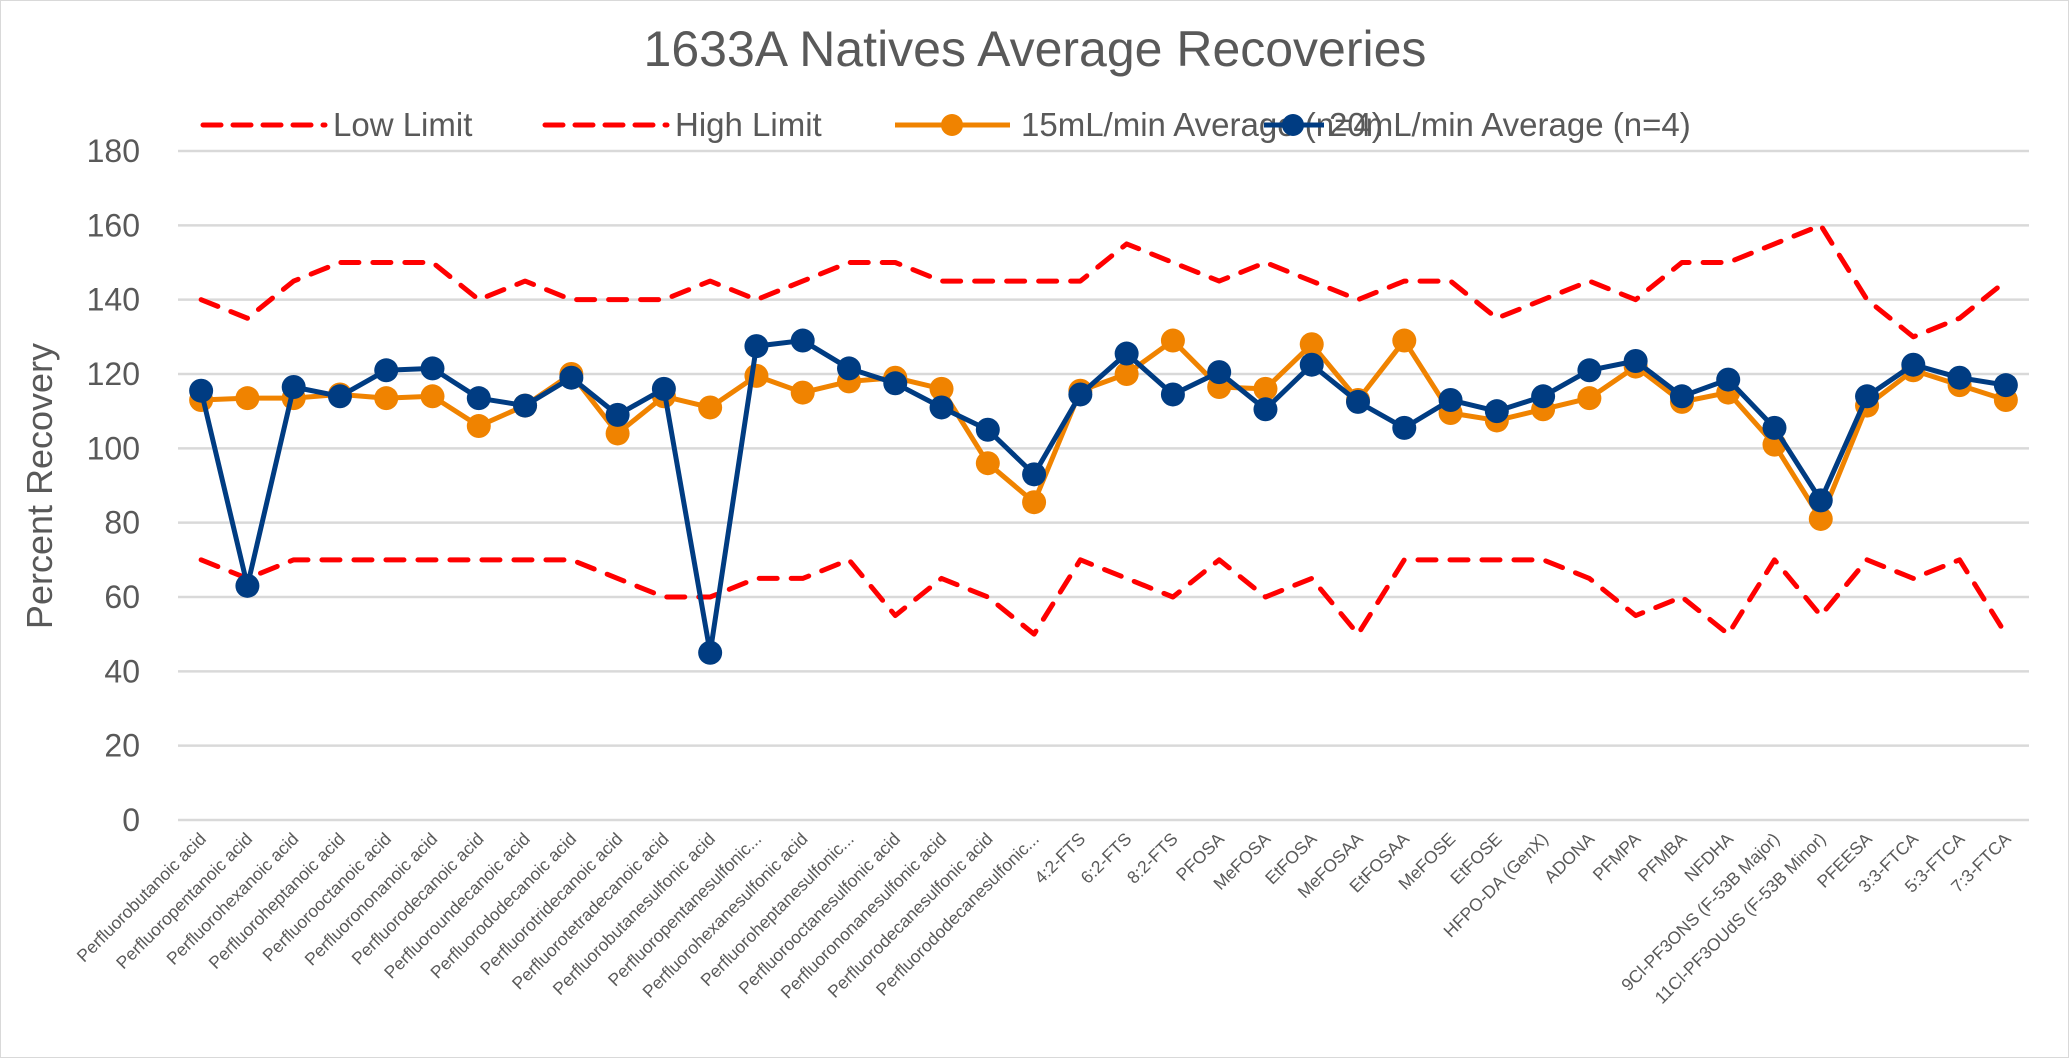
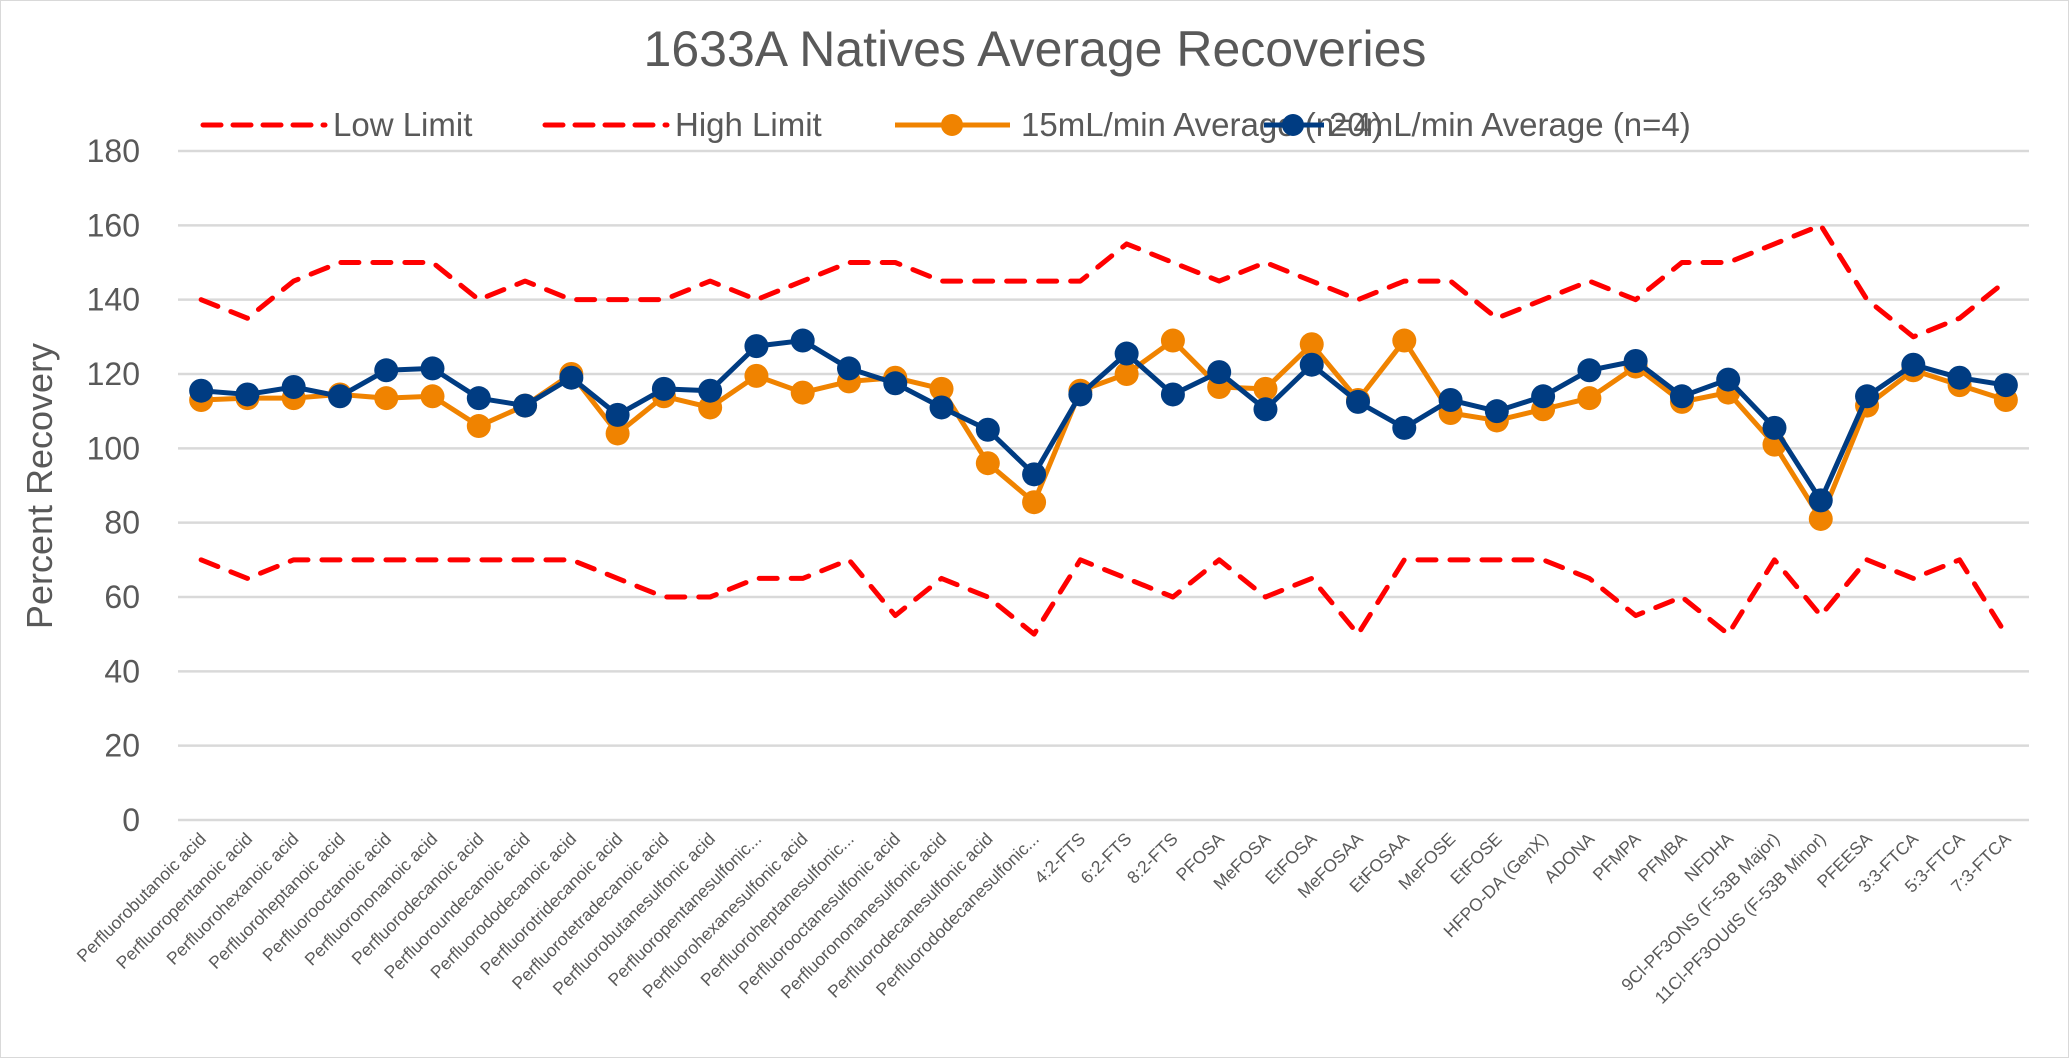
20mL/min Average (n=4)/Perfluoropentanoic acid: 63 -> 114
20mL/min Average (n=4)/Perfluorobutanesulfonic acid: 45 -> 116
